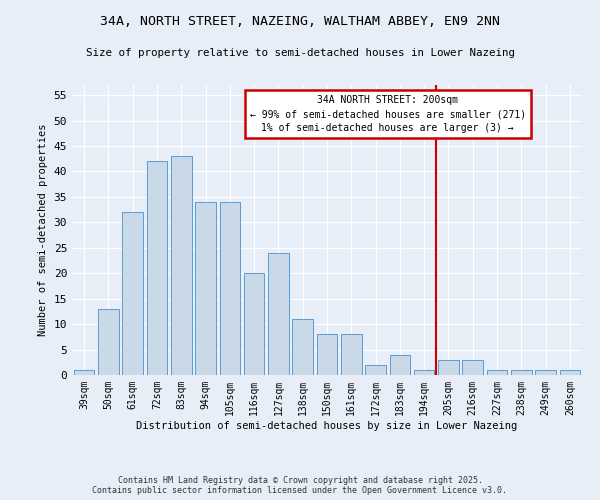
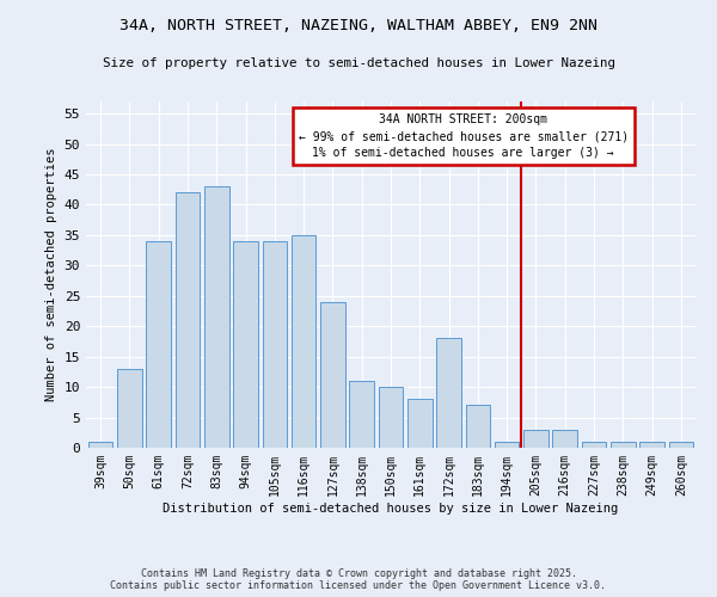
61sqm: 32 -> 34
116sqm: 20 -> 35
150sqm: 8 -> 10
172sqm: 2 -> 18
183sqm: 4 -> 7
